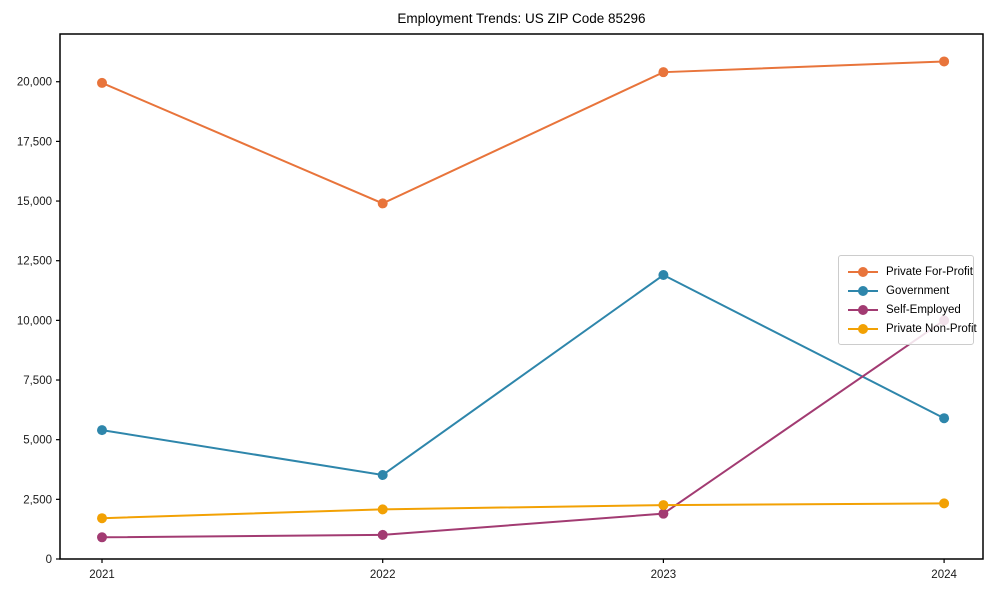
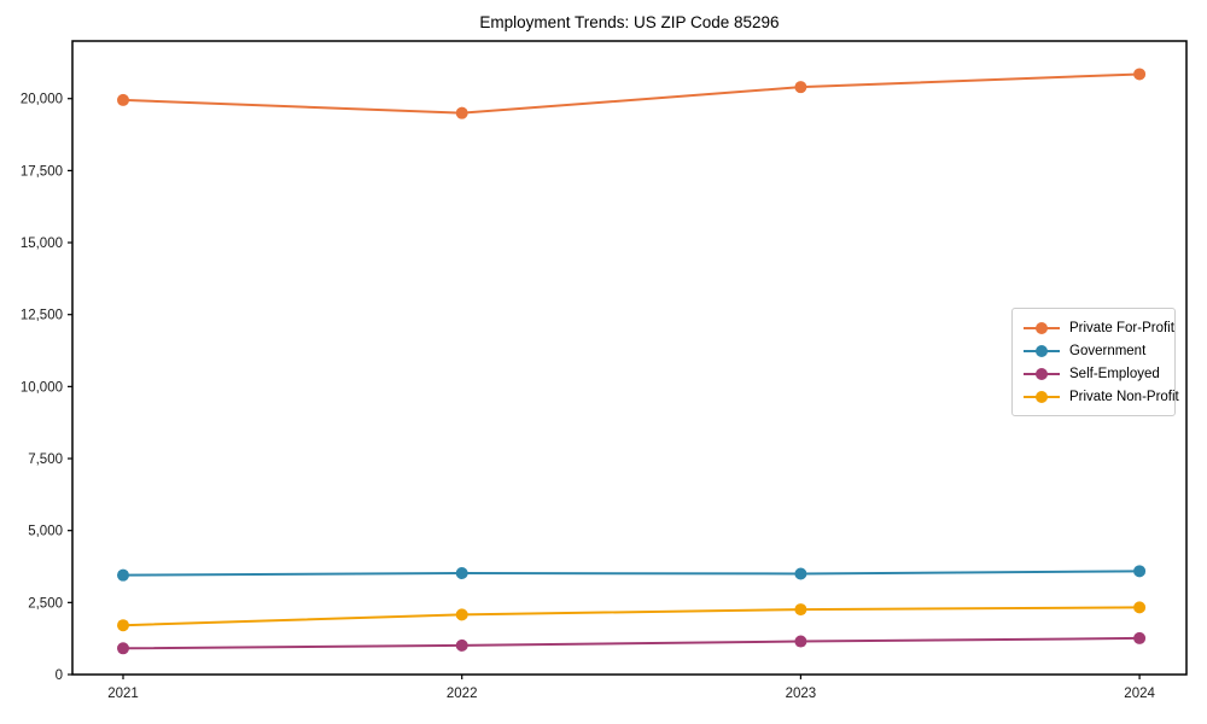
Government/2021: 5400 -> 3400
Private For-Profit/2022: 14900 -> 19500
Government/2023: 11900 -> 3500
Self-Employed/2023: 1900 -> 1200
Government/2024: 5900 -> 3600
Self-Employed/2024: 10000 -> 1300
